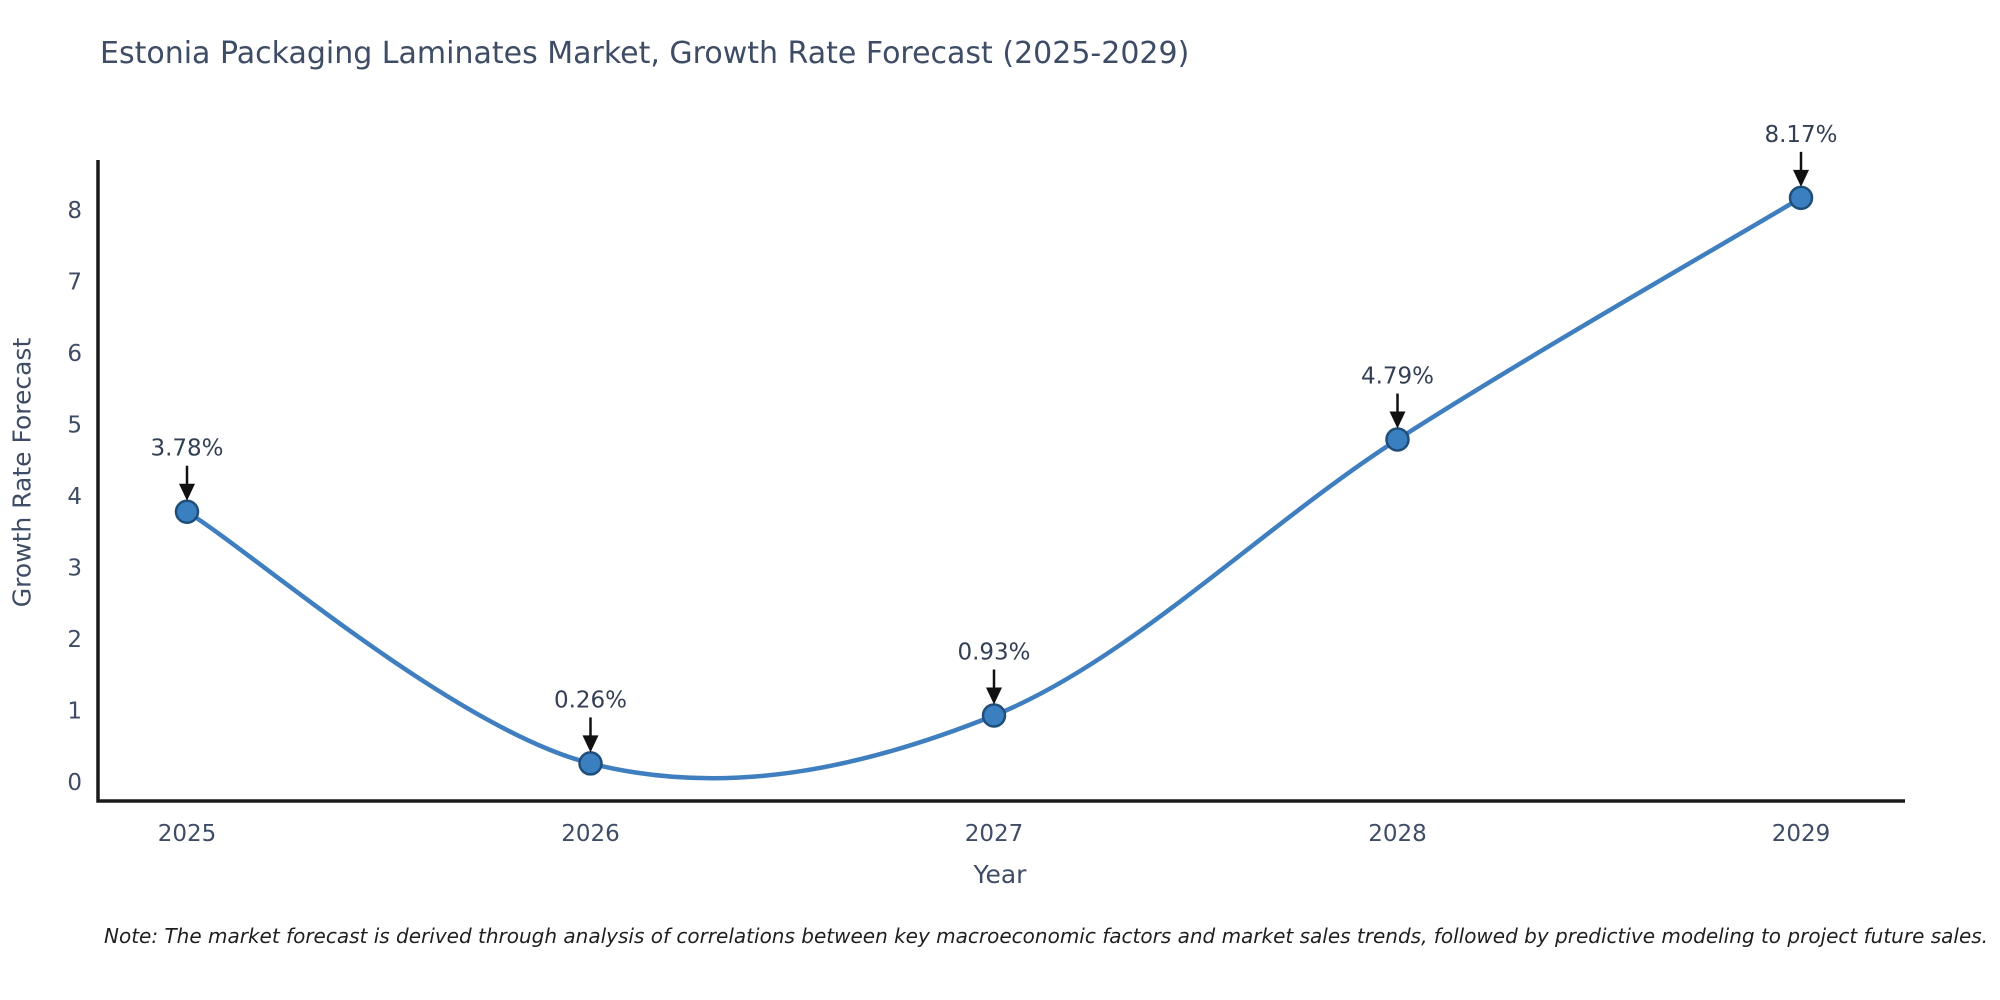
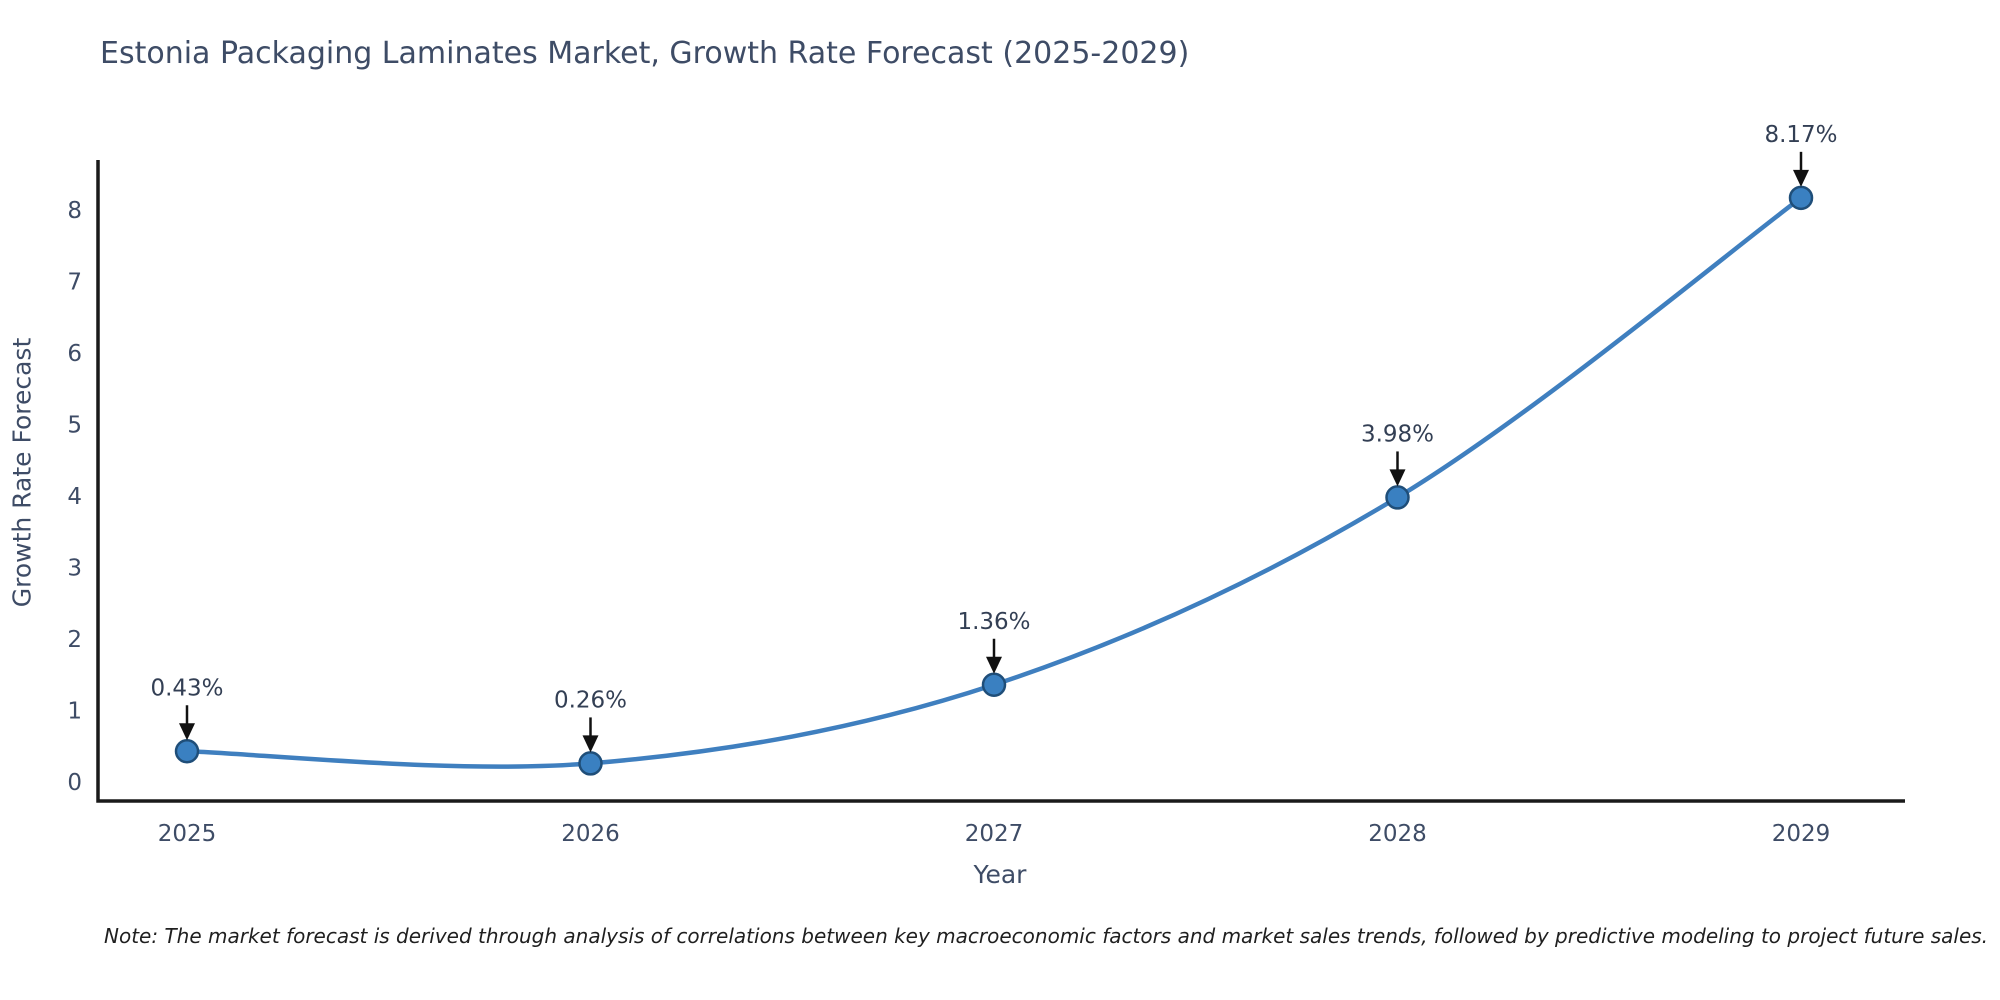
2025: 3.78% -> 0.43%
2027: 0.93% -> 1.36%
2028: 4.79% -> 3.98%
